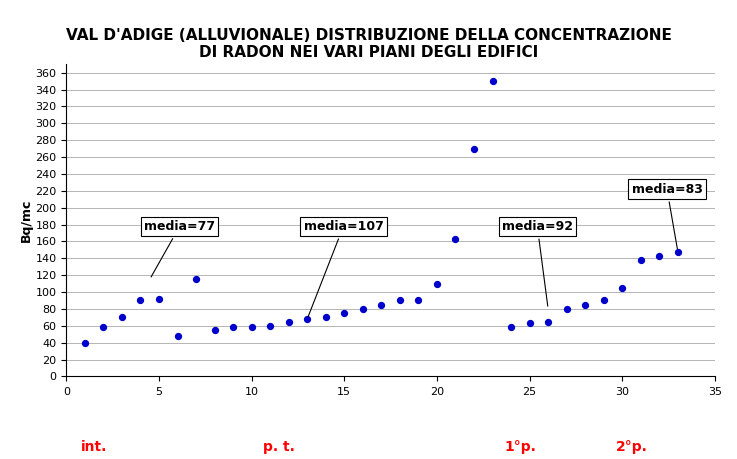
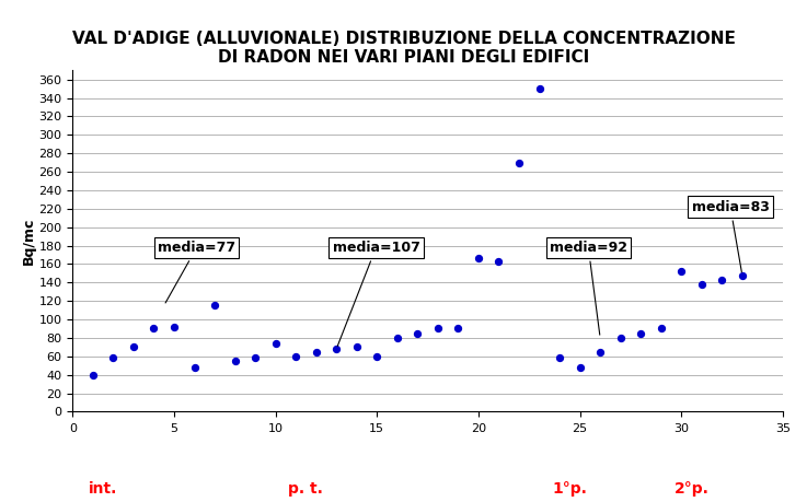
10: 58 -> 74
15: 75 -> 60
20: 110 -> 166
25: 63 -> 48
30: 105 -> 152
